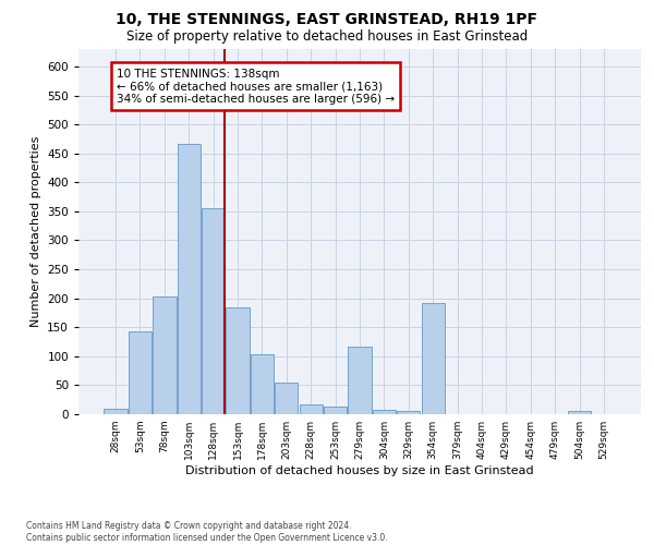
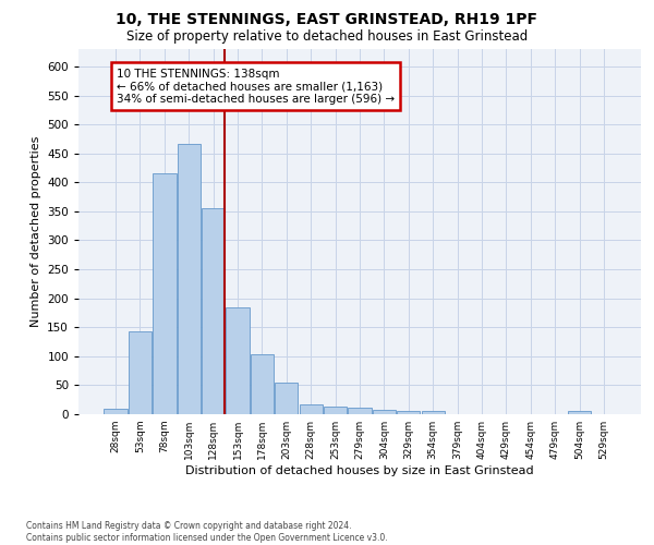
78sqm: 204 -> 415
279sqm: 116 -> 11
354sqm: 192 -> 5
